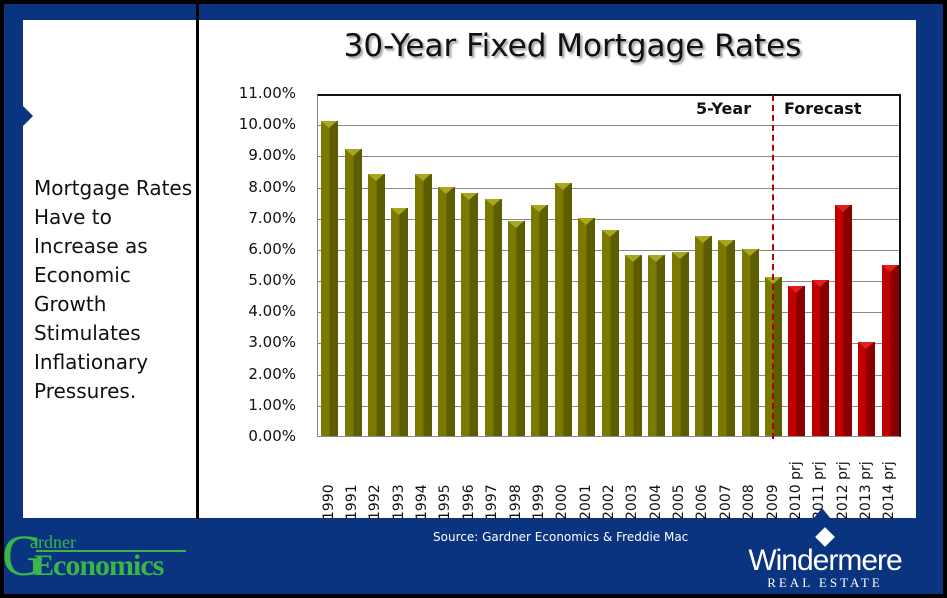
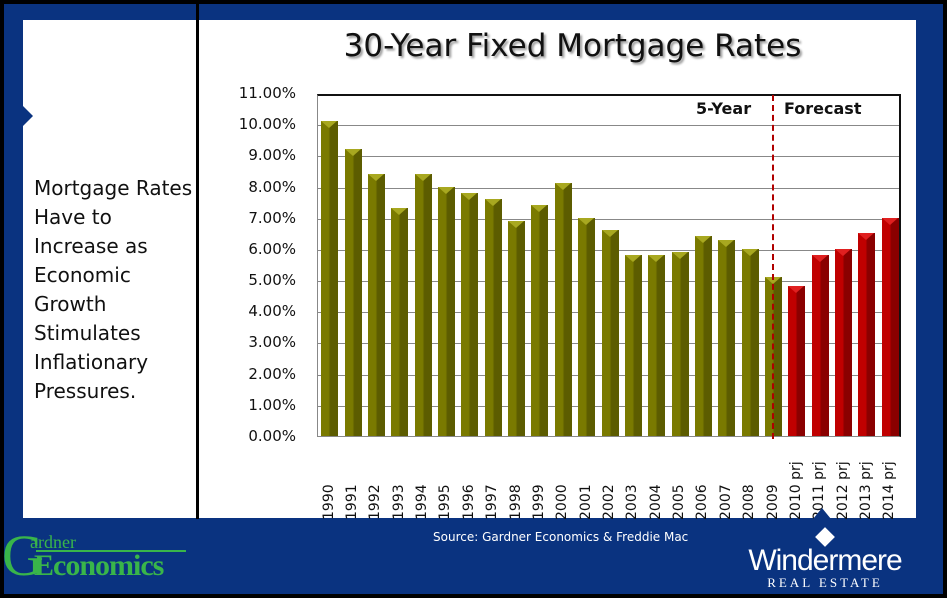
5-Year Forecast/2011 prj: 5.0% -> 5.8%
5-Year Forecast/2012 prj: 7.4% -> 6.0%
5-Year Forecast/2013 prj: 3.0% -> 6.5%
5-Year Forecast/2014 prj: 5.5% -> 7.0%
